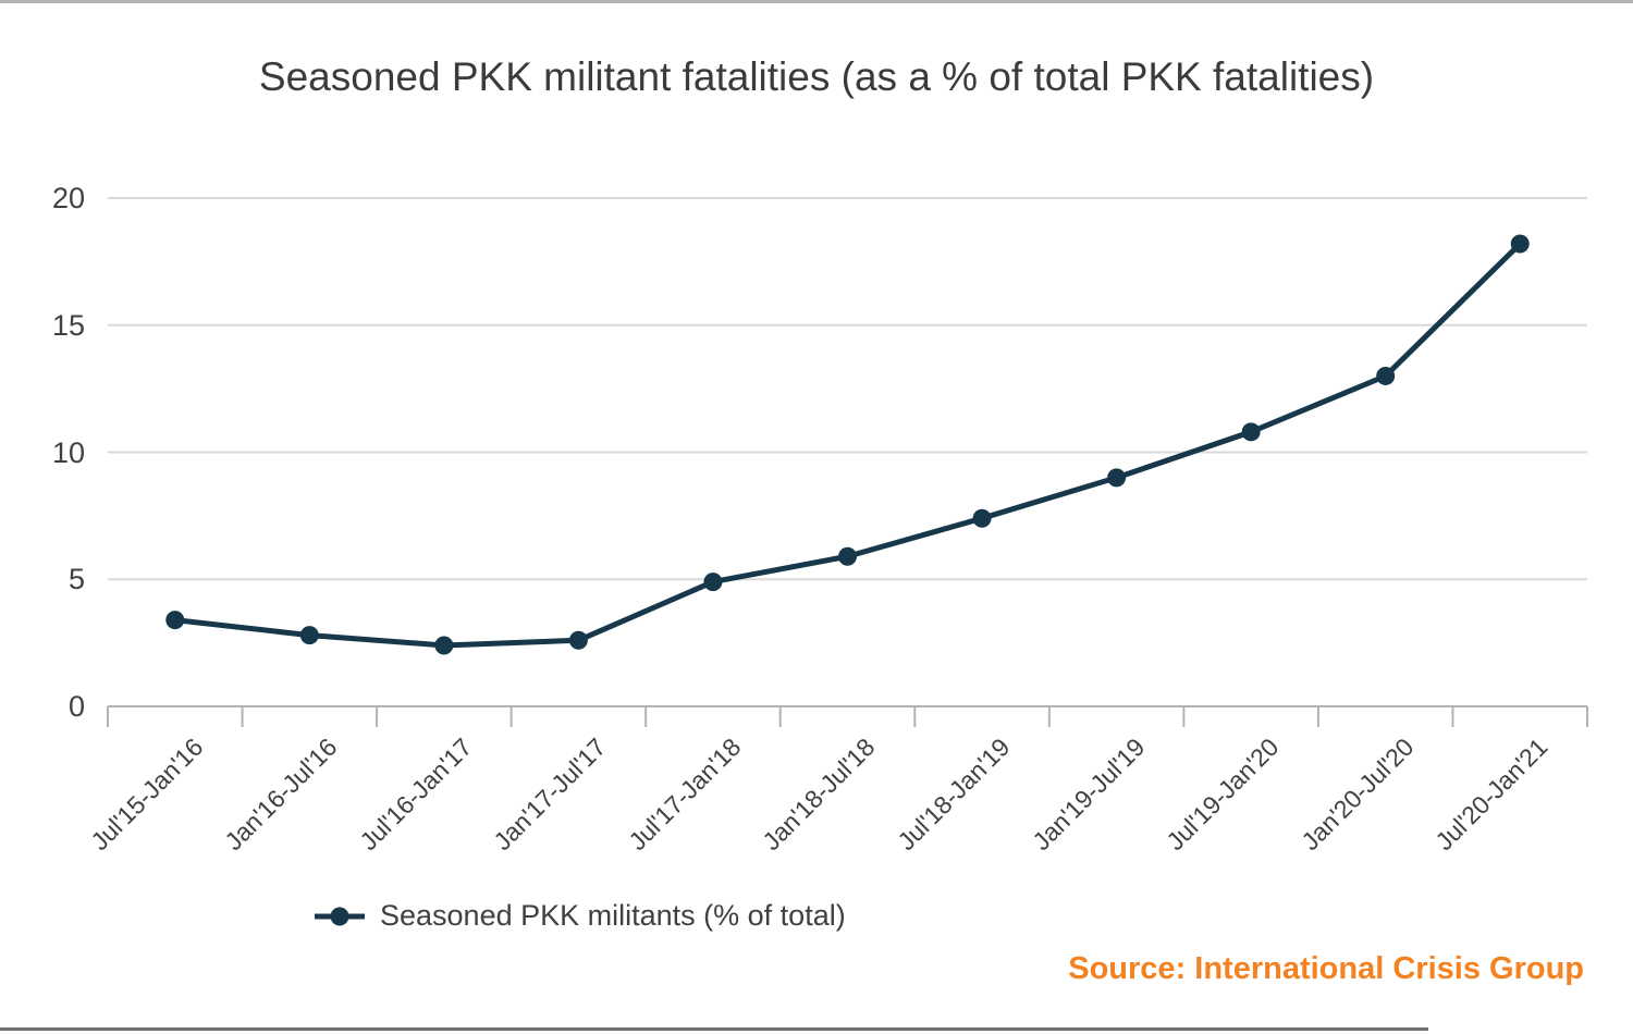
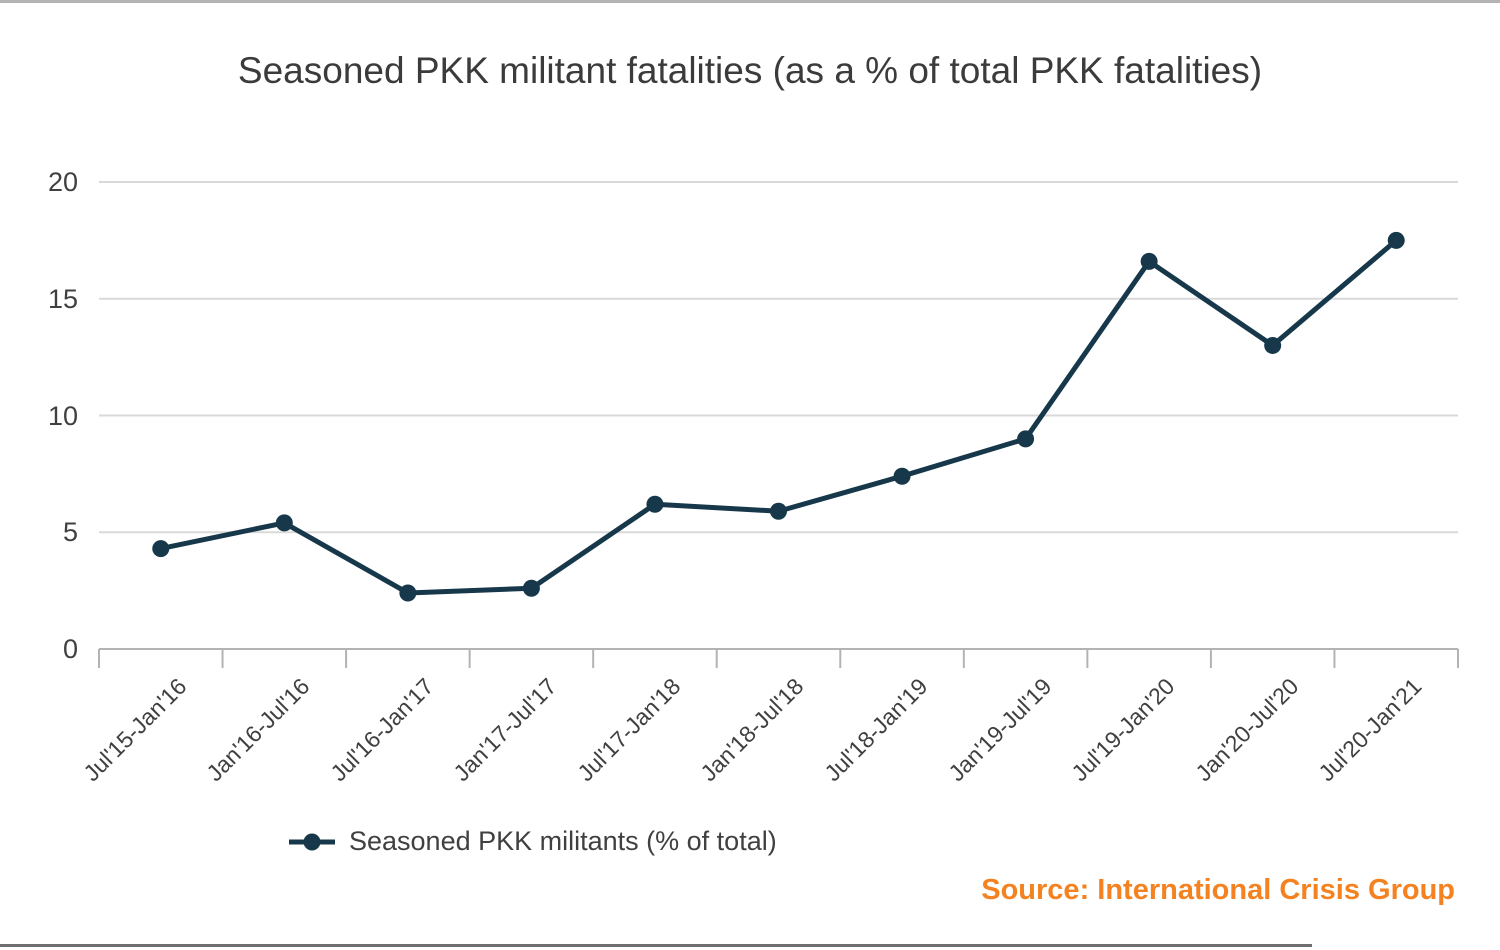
Jul'15-Jan'16: 3.4 -> 4.3
Jan'16-Jul'16: 2.8 -> 5.4
Jul'17-Jan'18: 4.9 -> 6.2
Jul'19-Jan'20: 10.8 -> 16.6
Jul'20-Jan'21: 18.2 -> 17.5
